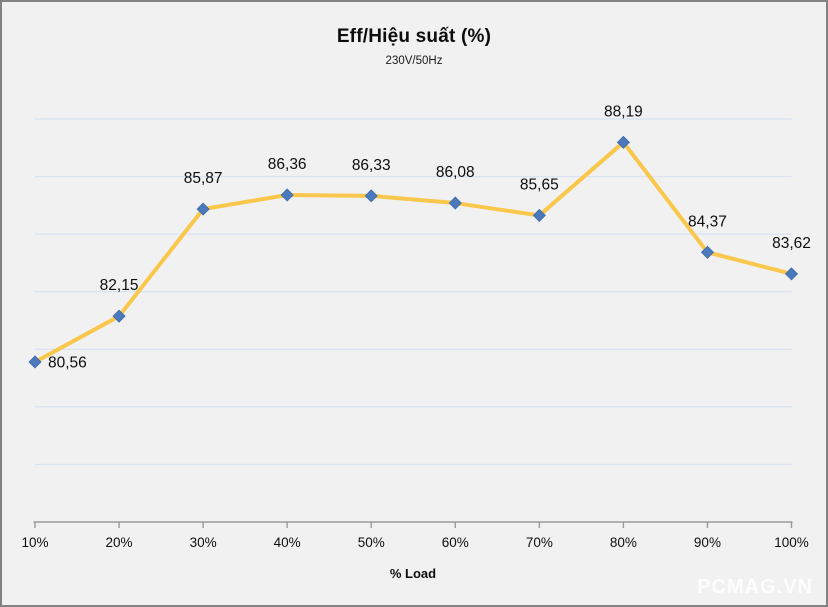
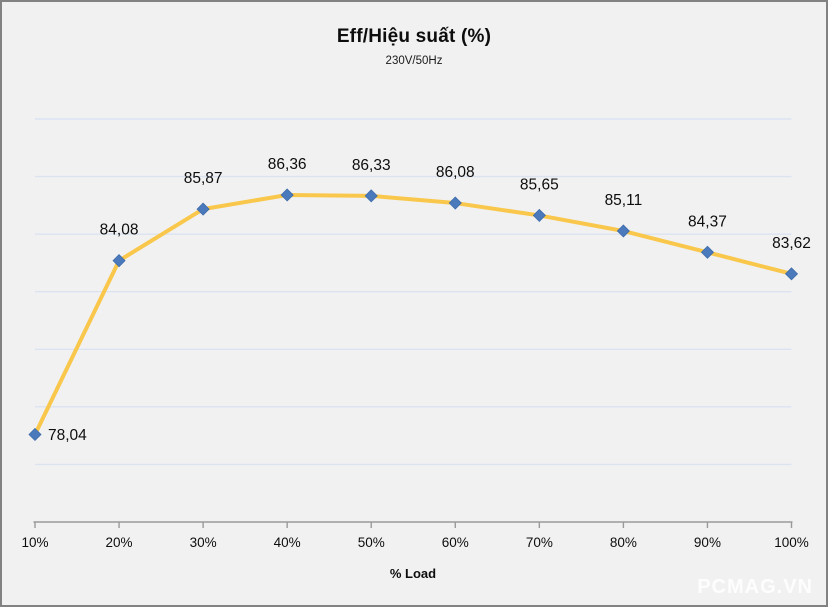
10%: 80,56 -> 78,04
20%: 82,15 -> 84,08
80%: 88,19 -> 85,11
